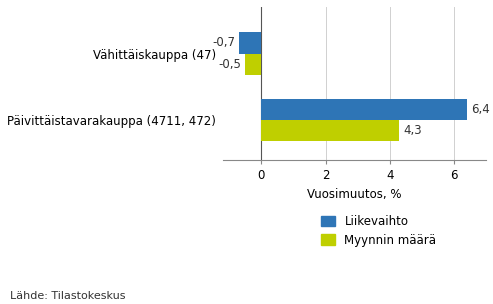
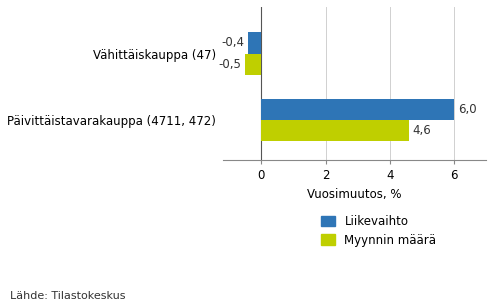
Liikevaihto/Vähittäiskauppa (47): -0,7 -> -0,4
Liikevaihto/Päivittäistavarakauppa (4711, 472): 6,4 -> 6,0
Myynnin määrä/Päivittäistavarakauppa (4711, 472): 4,3 -> 4,6
